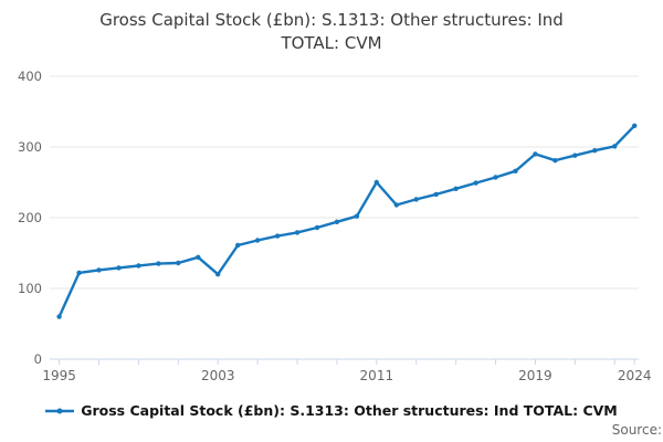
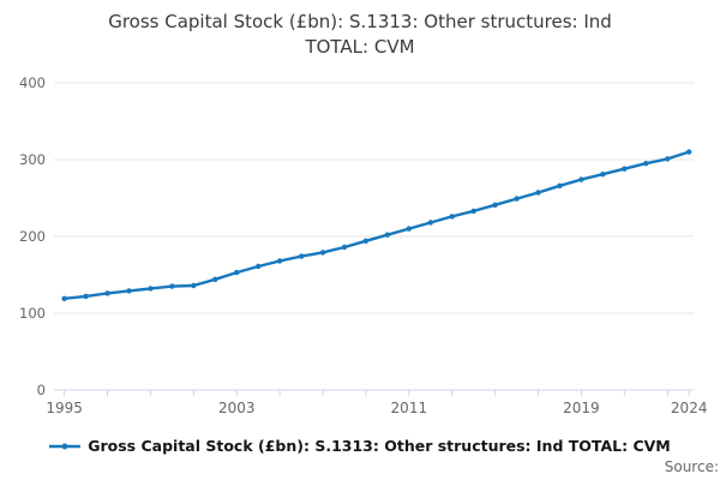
1995: 60 -> 120
2003: 120 -> 150
2011: 250 -> 210
2019: 290 -> 270
2024: 330 -> 310
